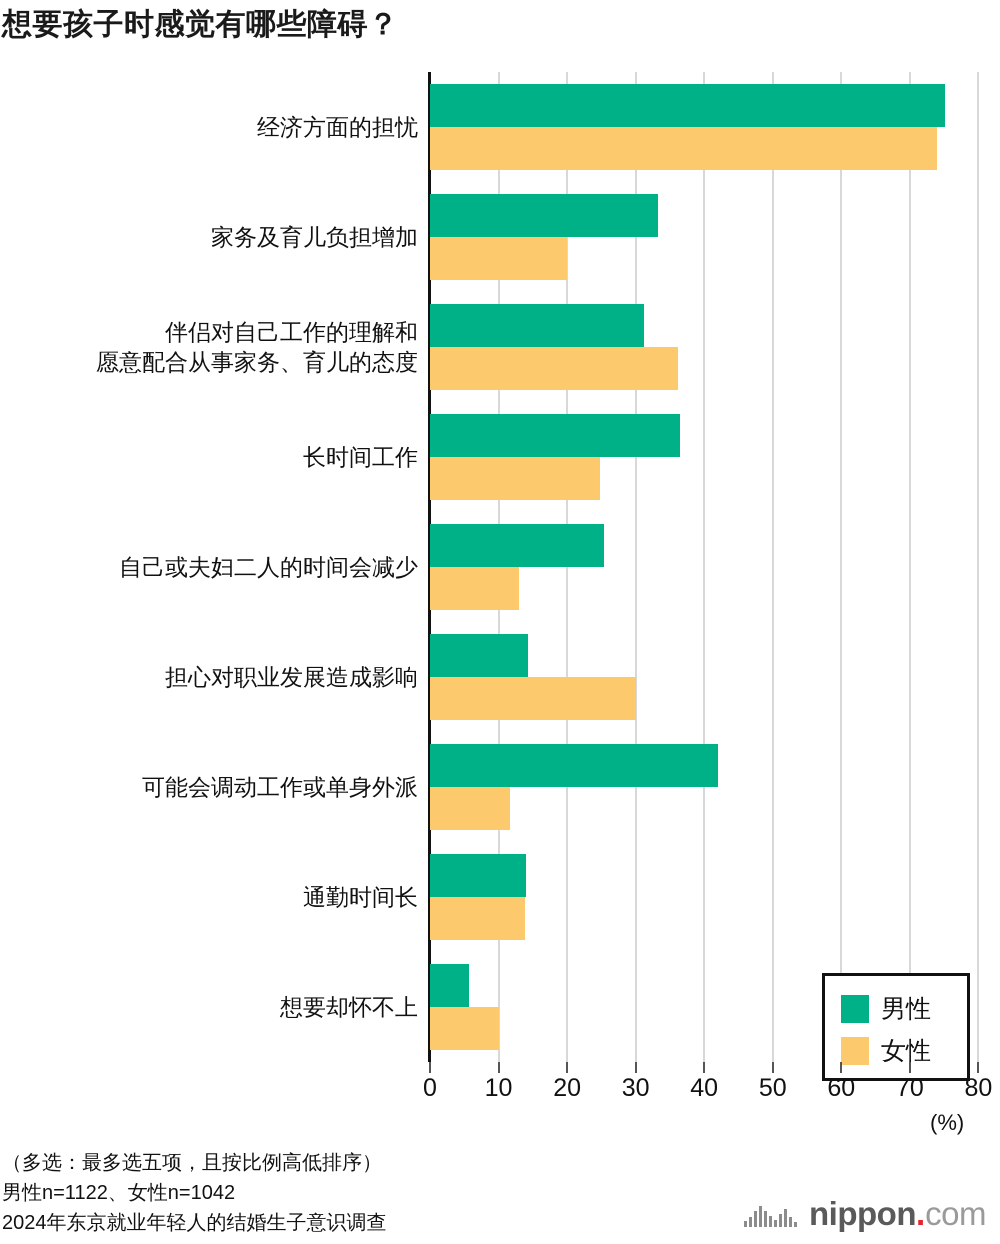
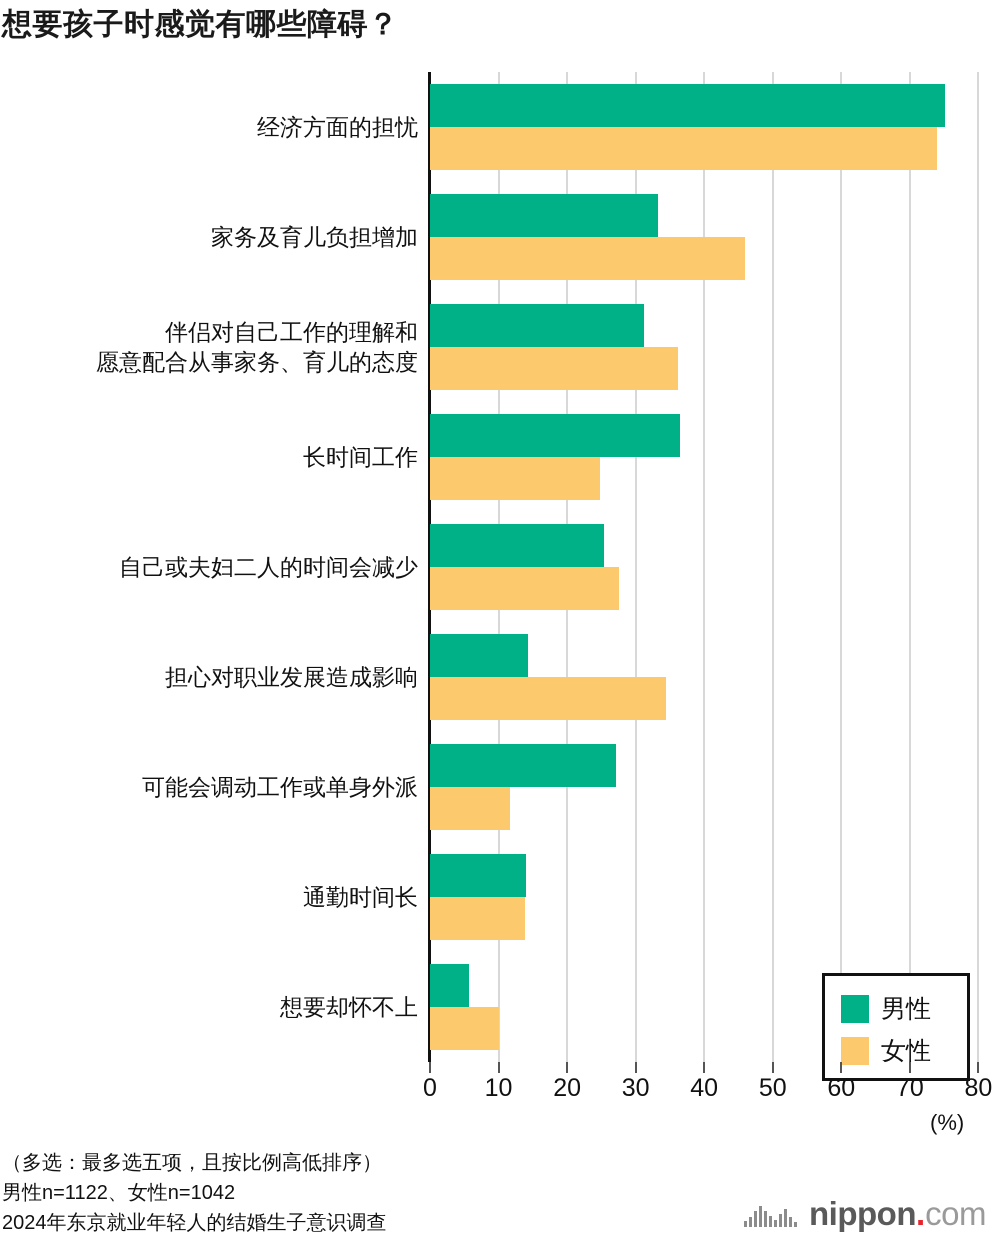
女性/家务及育儿负担增加: 20 -> 46
女性/自己或夫妇二人的时间会减少: 13 -> 28
女性/担心对职业发展造成影响: 30 -> 34
男性/可能会调动工作或单身外派: 42 -> 27
